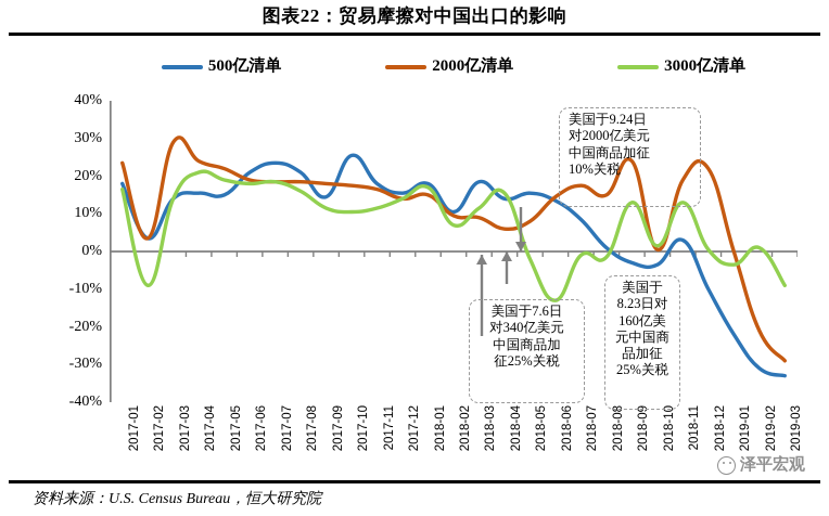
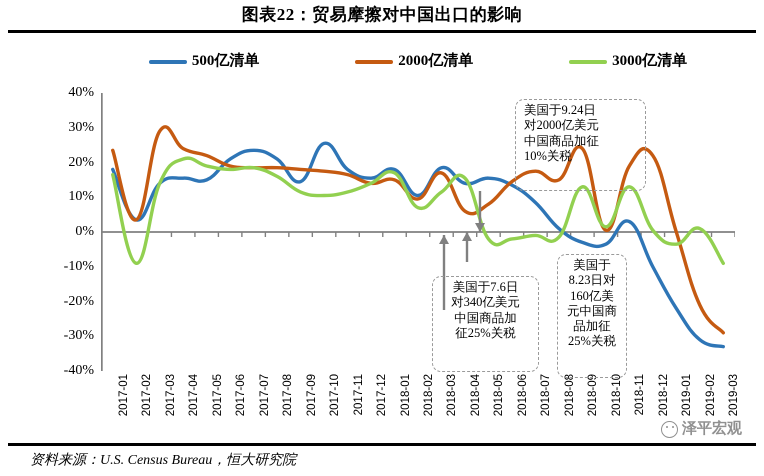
2000亿清单/2018-03: 9% -> 17%
3000亿清单/2018-06: -13% -> -2%
